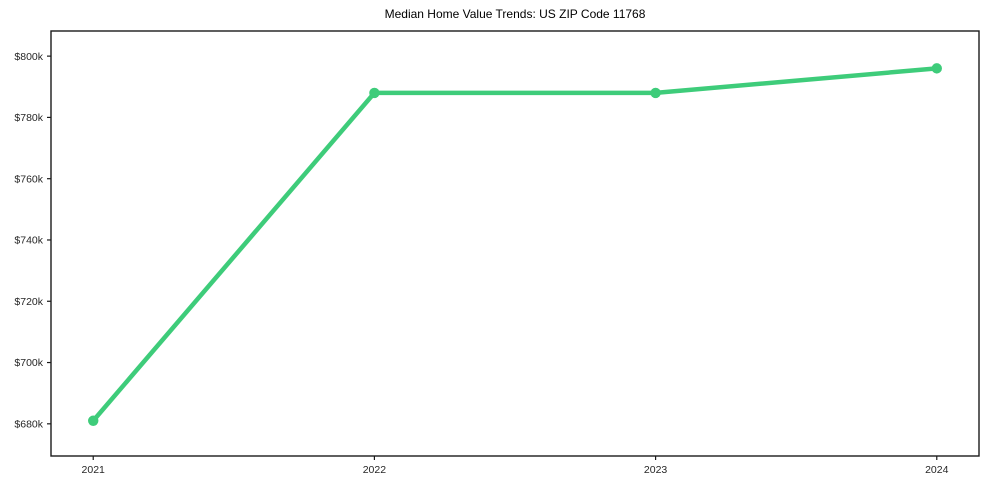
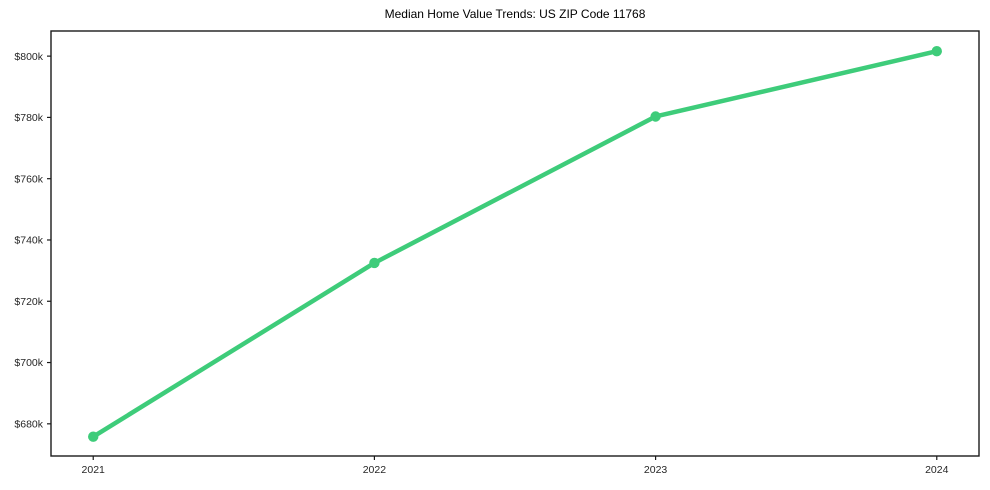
2021: $681k -> $676k
2022: $788k -> $732k
2023: $788k -> $780k
2024: $796k -> $802k
